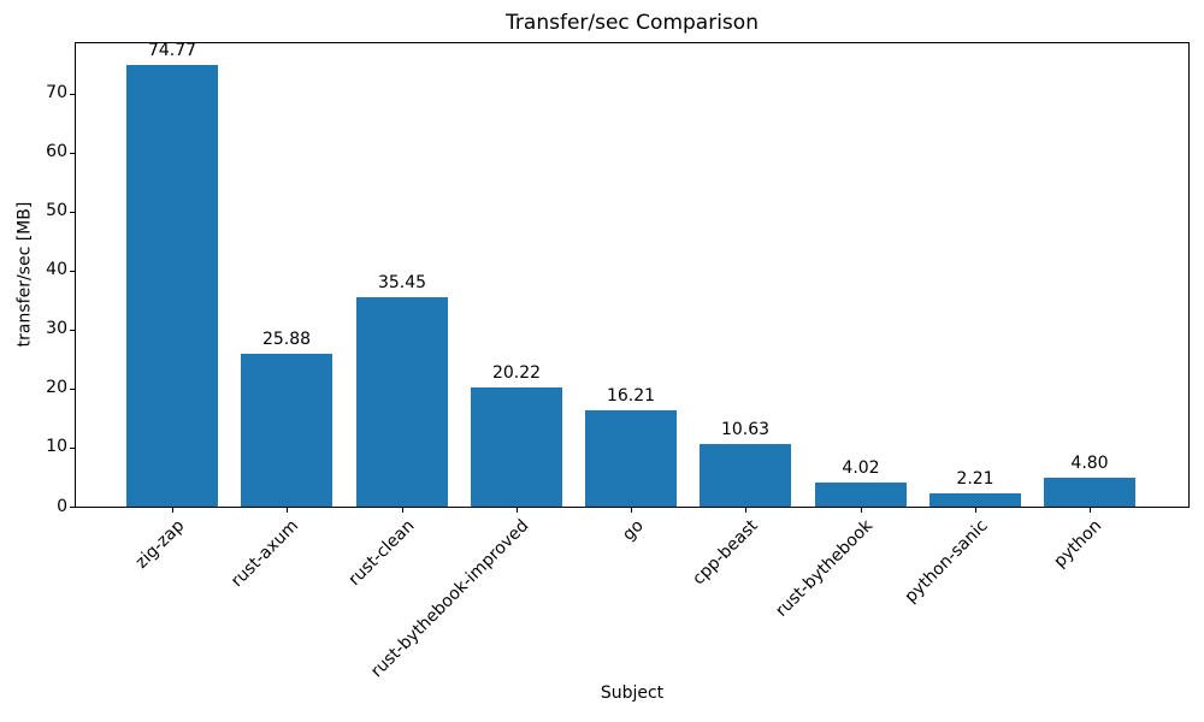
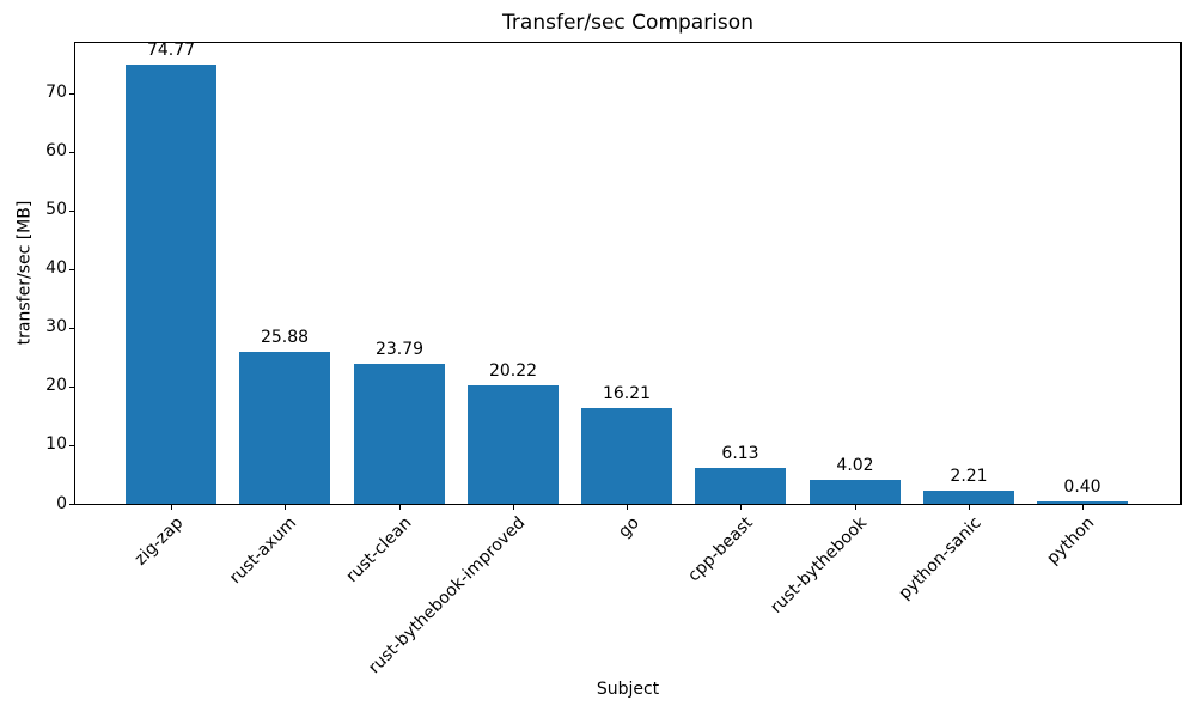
rust-clean: 35.45 -> 23.79
cpp-beast: 10.63 -> 6.13
python: 4.80 -> 0.40
